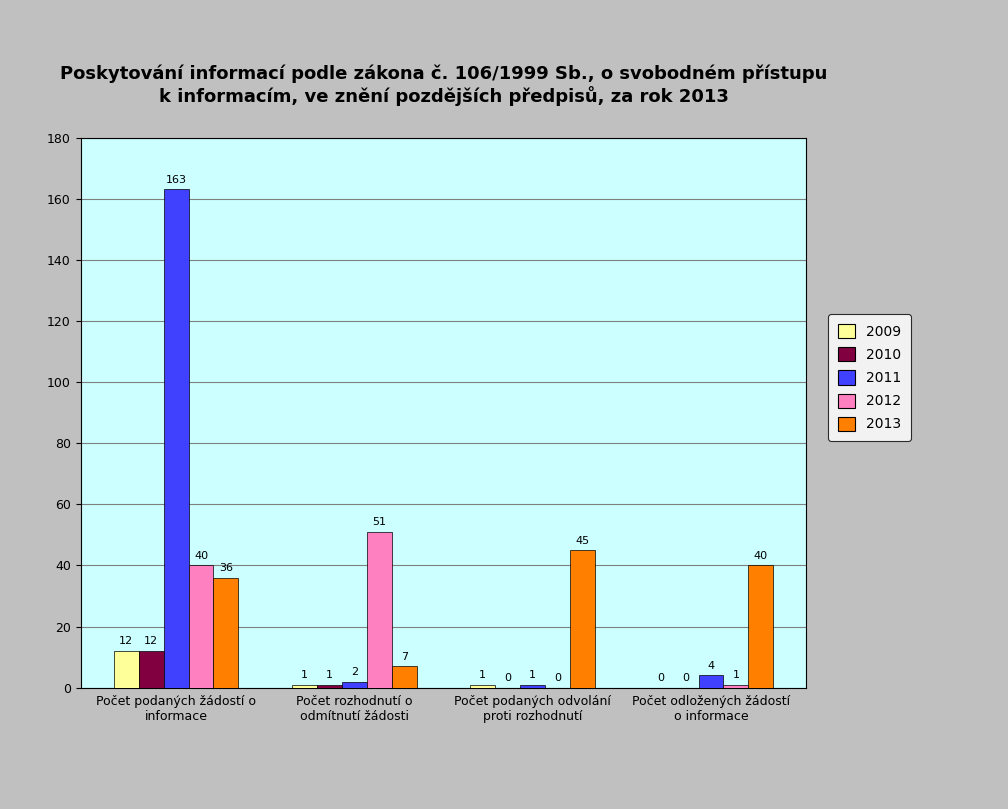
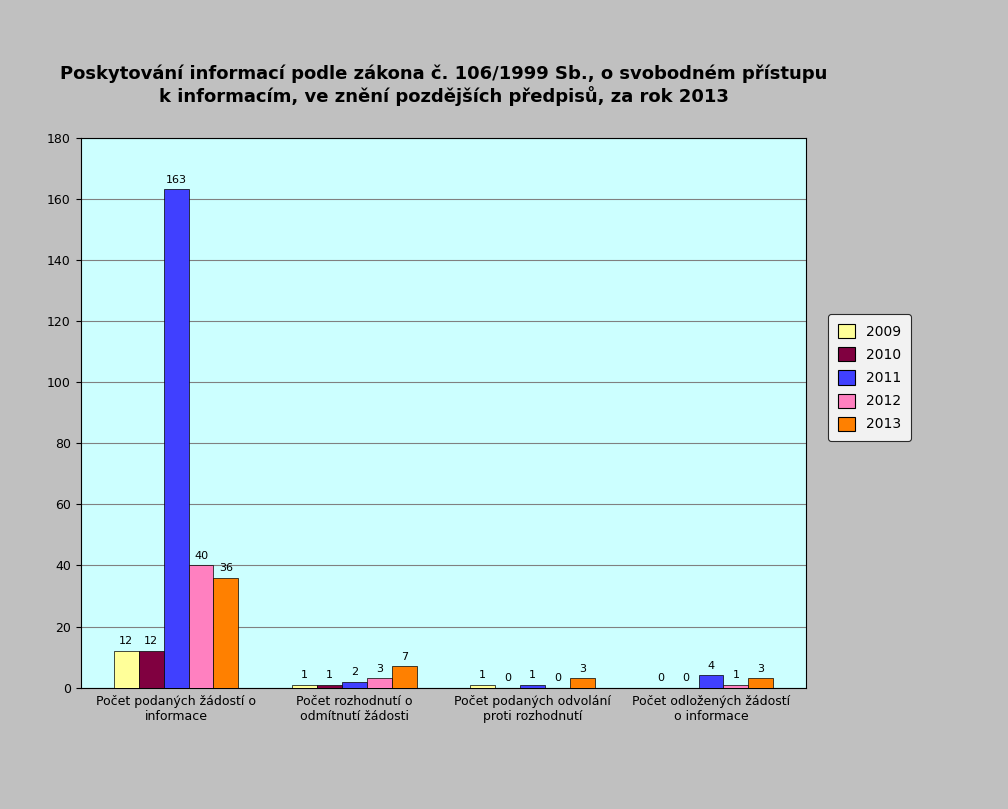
2012/Počet rozhodnutí o odmítnutí žádosti: 51 -> 3
2013/Počet podaných odvolání proti rozhodnutí: 45 -> 3
2013/Počet odložených žádostí o informace: 40 -> 3
